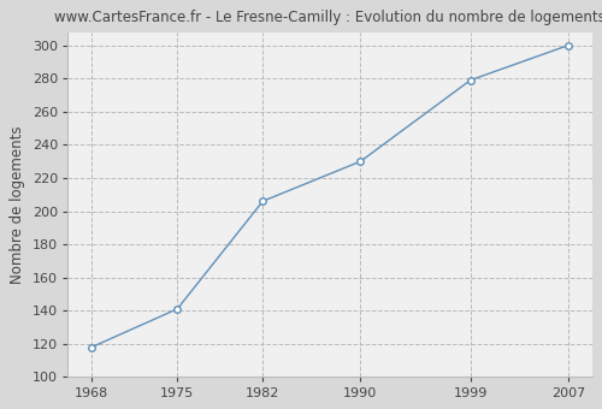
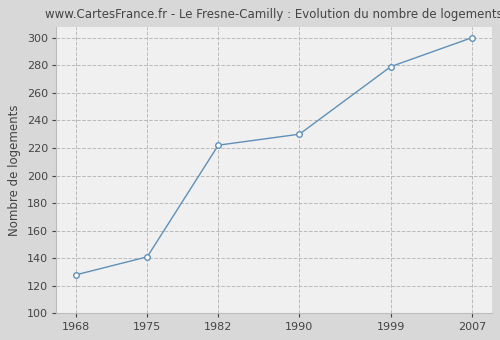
1968: 118 -> 128
1982: 206 -> 222
